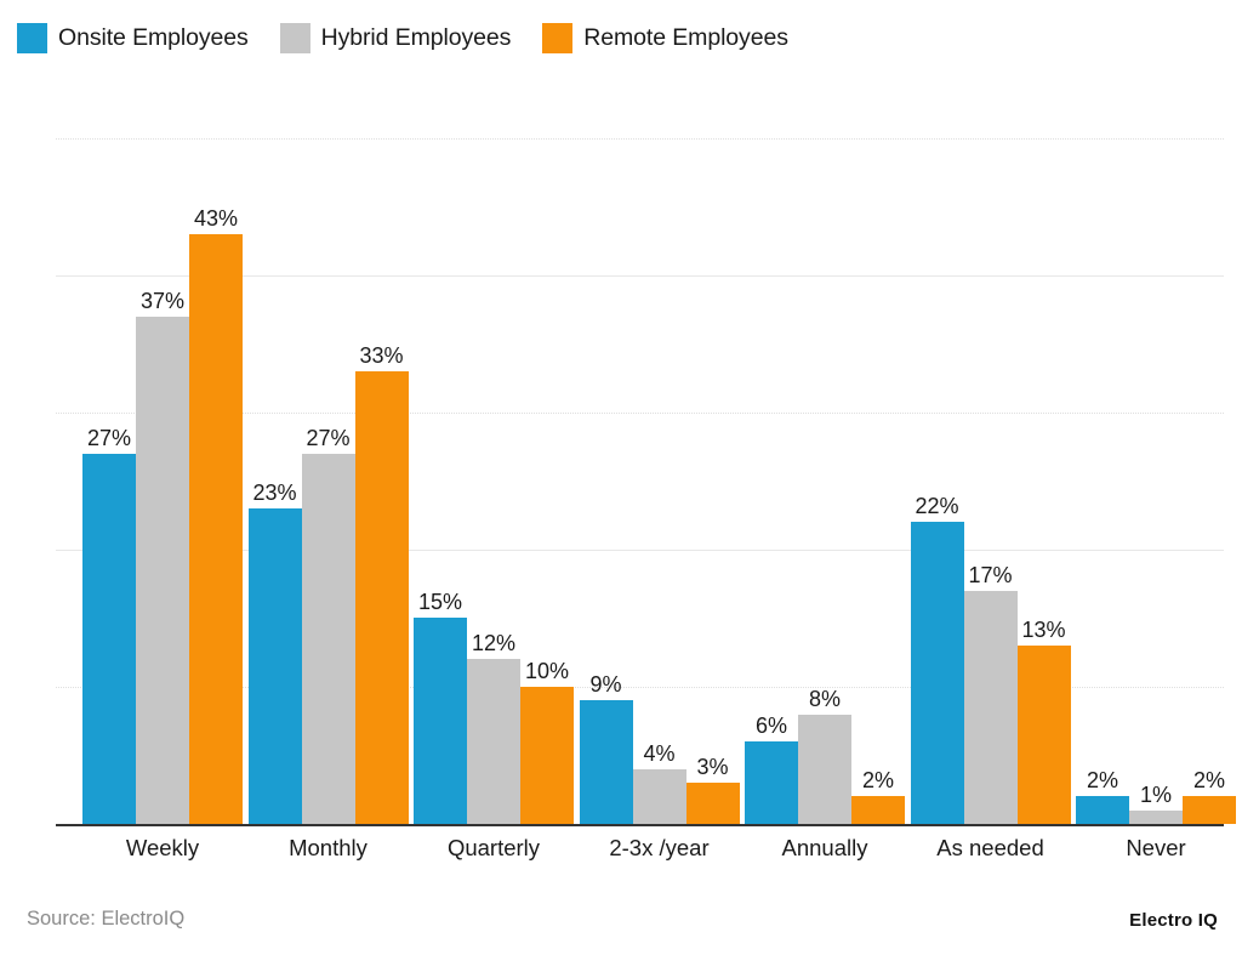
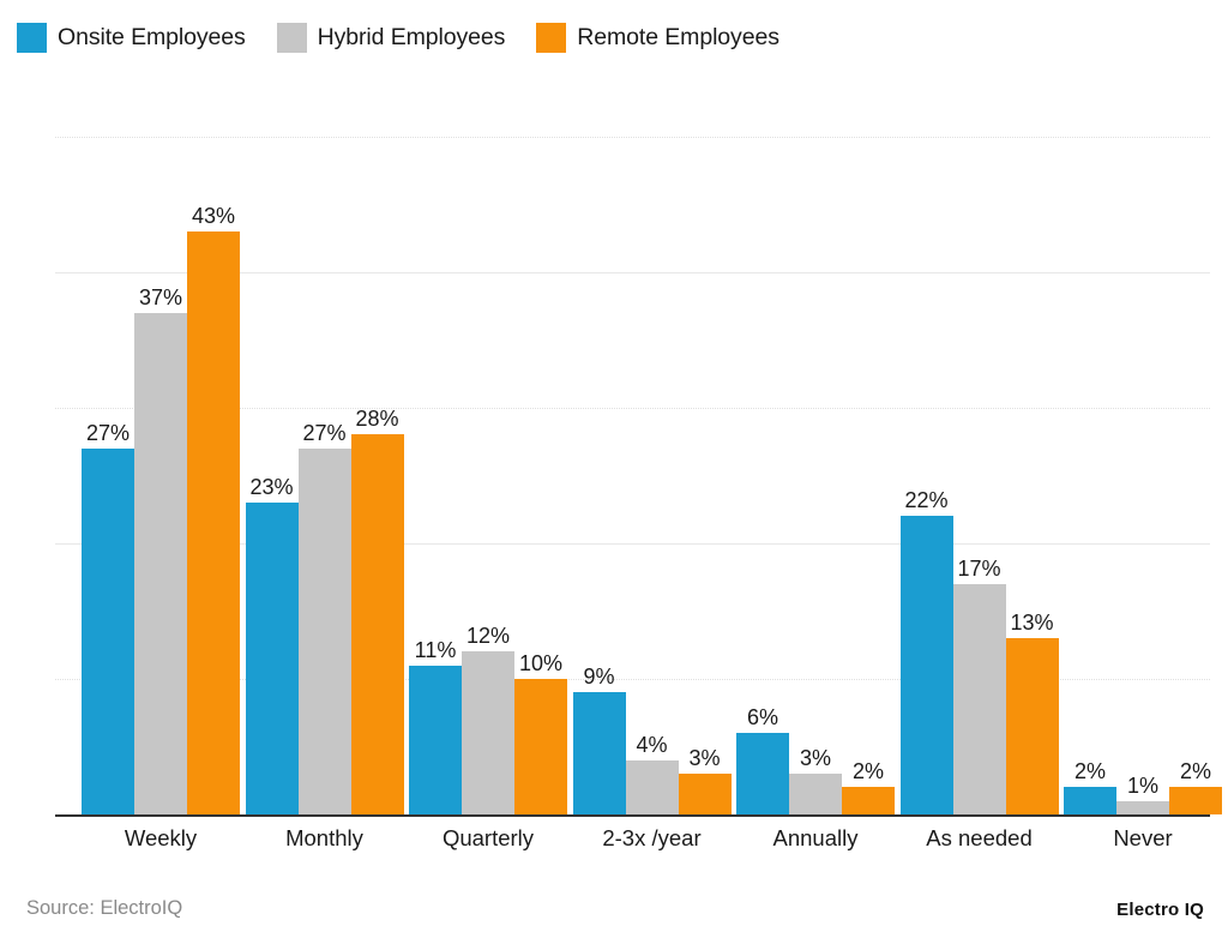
Remote Employees/Monthly: 33% -> 28%
Onsite Employees/Quarterly: 15% -> 11%
Hybrid Employees/Annually: 8% -> 3%
